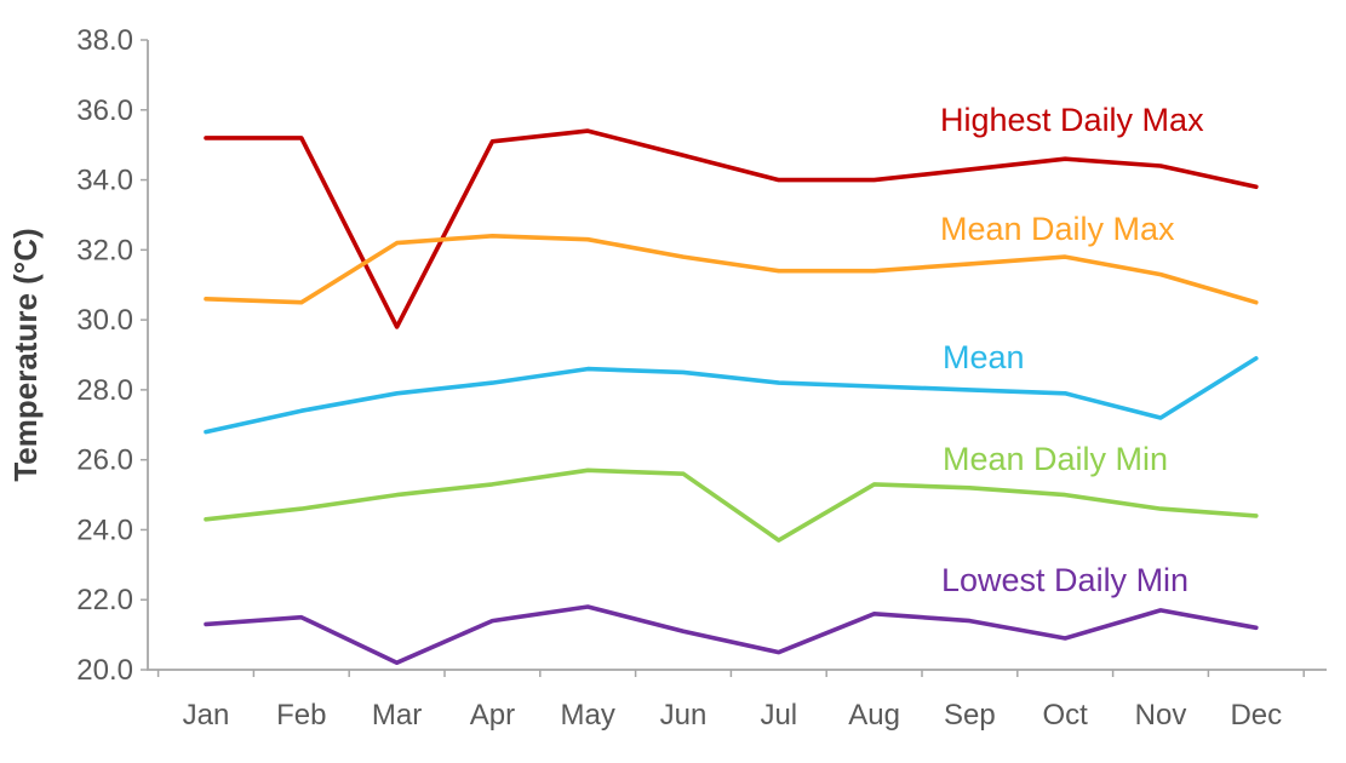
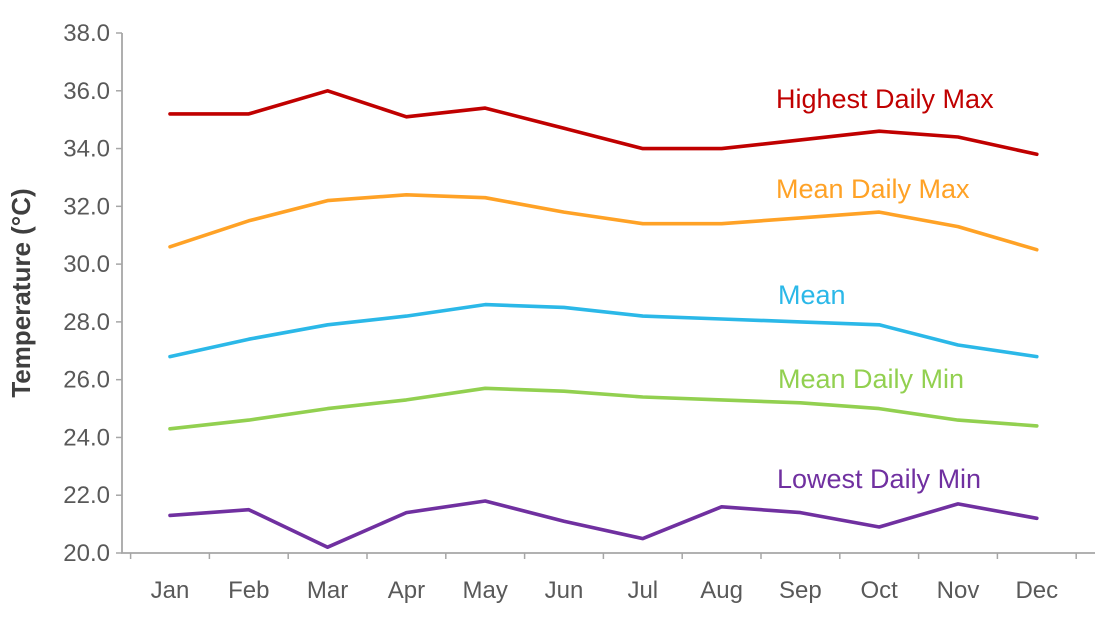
Mean Daily Max/Feb: 30.5 -> 31.5
Highest Daily Max/Mar: 29.8 -> 36.0
Mean Daily Min/Jul: 23.7 -> 25.4
Mean/Dec: 28.9 -> 26.8
